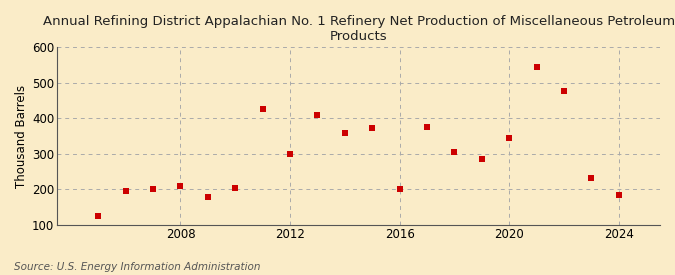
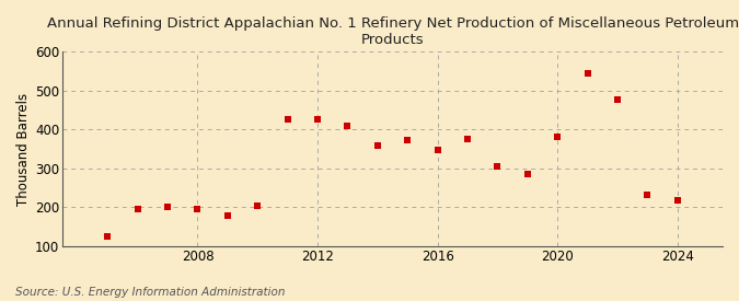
2008: 210 -> 195
2012: 300 -> 425
2016: 200 -> 347
2020: 345 -> 382
2024: 185 -> 218
